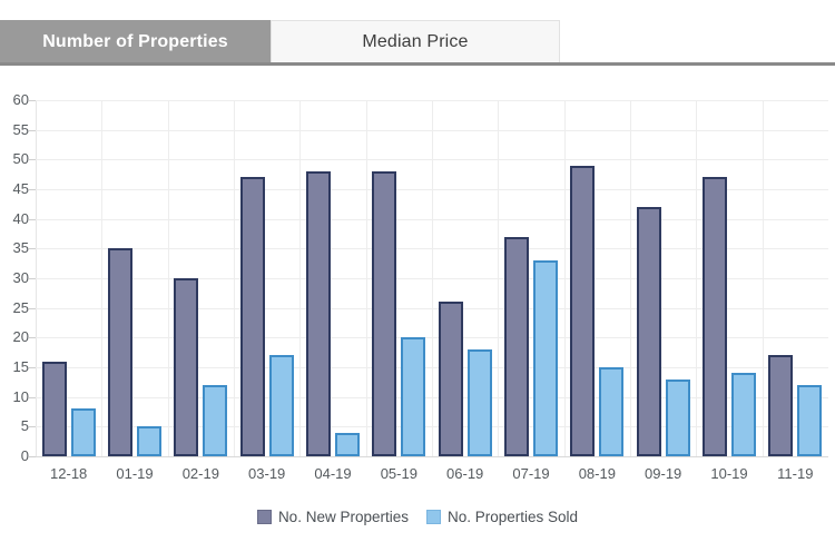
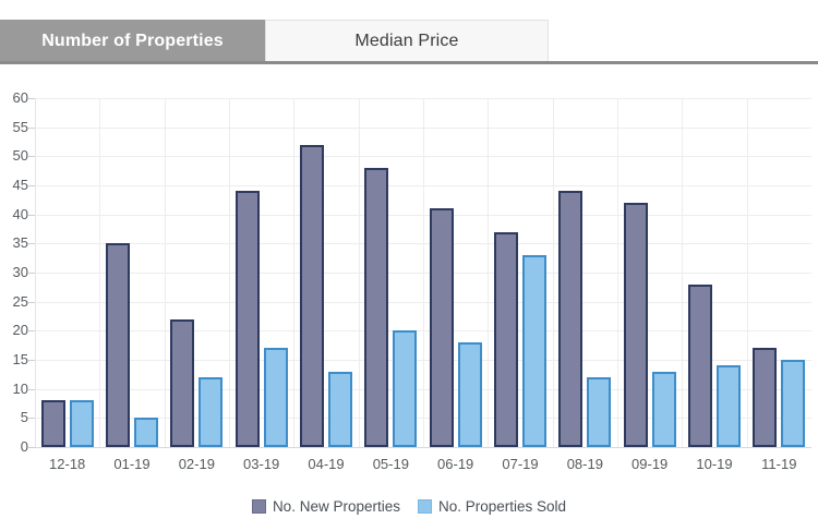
No. New Properties/12-18: 16 -> 8
No. New Properties/02-19: 30 -> 22
No. New Properties/03-19: 47 -> 44
No. New Properties/04-19: 48 -> 52
No. Properties Sold/04-19: 4 -> 13
No. New Properties/06-19: 26 -> 41
No. New Properties/08-19: 49 -> 44
No. Properties Sold/08-19: 15 -> 12
No. New Properties/10-19: 47 -> 28
No. Properties Sold/11-19: 12 -> 15
